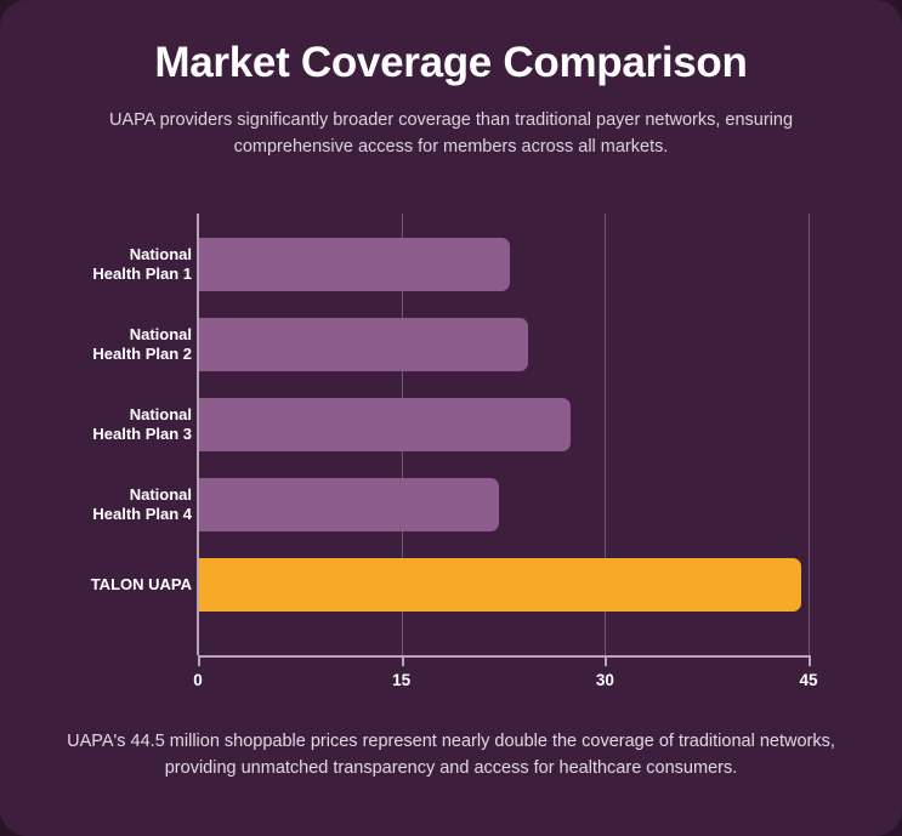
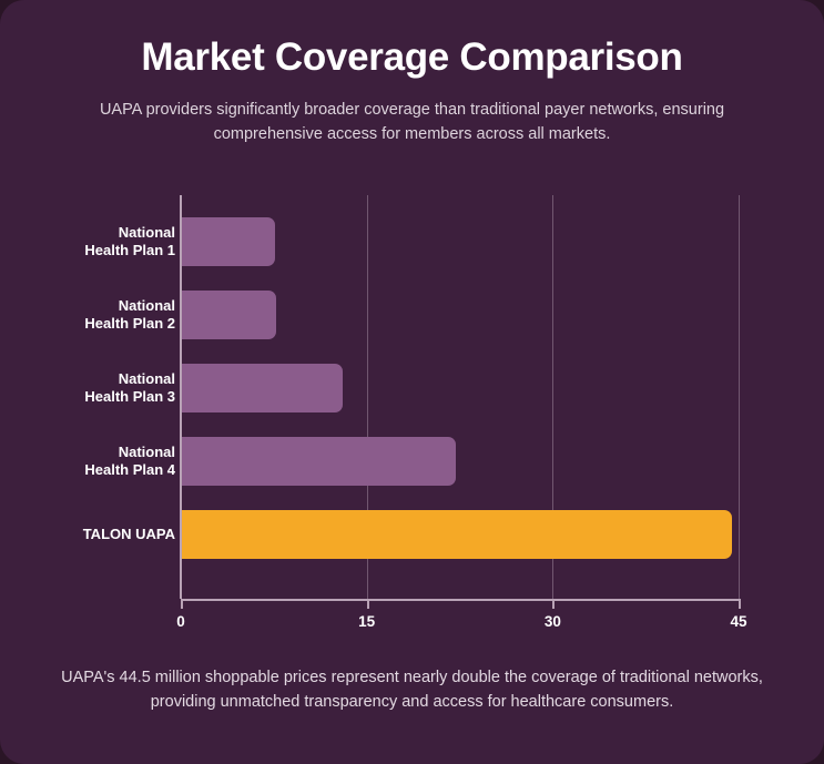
National Health Plan 1: 23.0 -> 7.6
National Health Plan 2: 24.3 -> 7.7
National Health Plan 3: 27.5 -> 13.1
